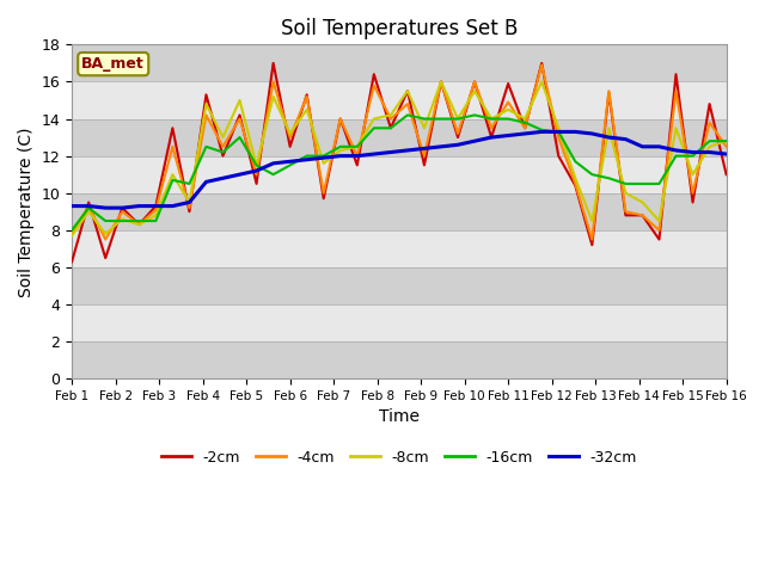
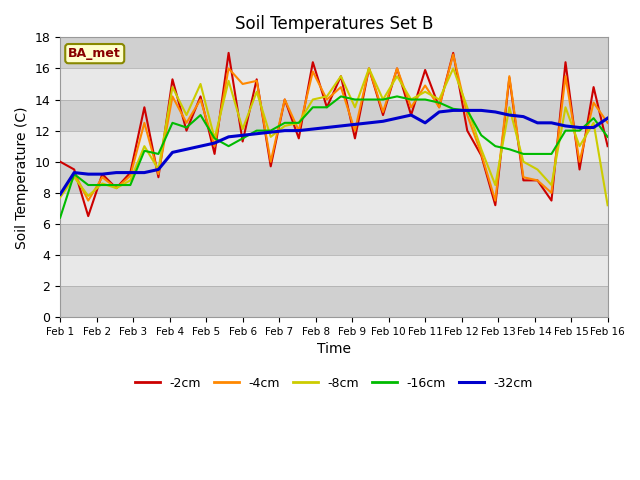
-2cm/Feb 1: 6.3 -> 10.0
-16cm/Feb 1: 8.0 -> 6.4
-32cm/Feb 1: 9.3 -> 7.9
-2cm/Feb 6: 12.5 -> 11.3
-4cm/Feb 6: 13.0 -> 15.0
-8cm/Feb 6: 13.2 -> 12.1
-32cm/Feb 11: 13.1 -> 12.5
-8cm/Feb 16: 12.8 -> 7.2
-16cm/Feb 16: 12.8 -> 11.6
-32cm/Feb 16: 12.1 -> 12.8
